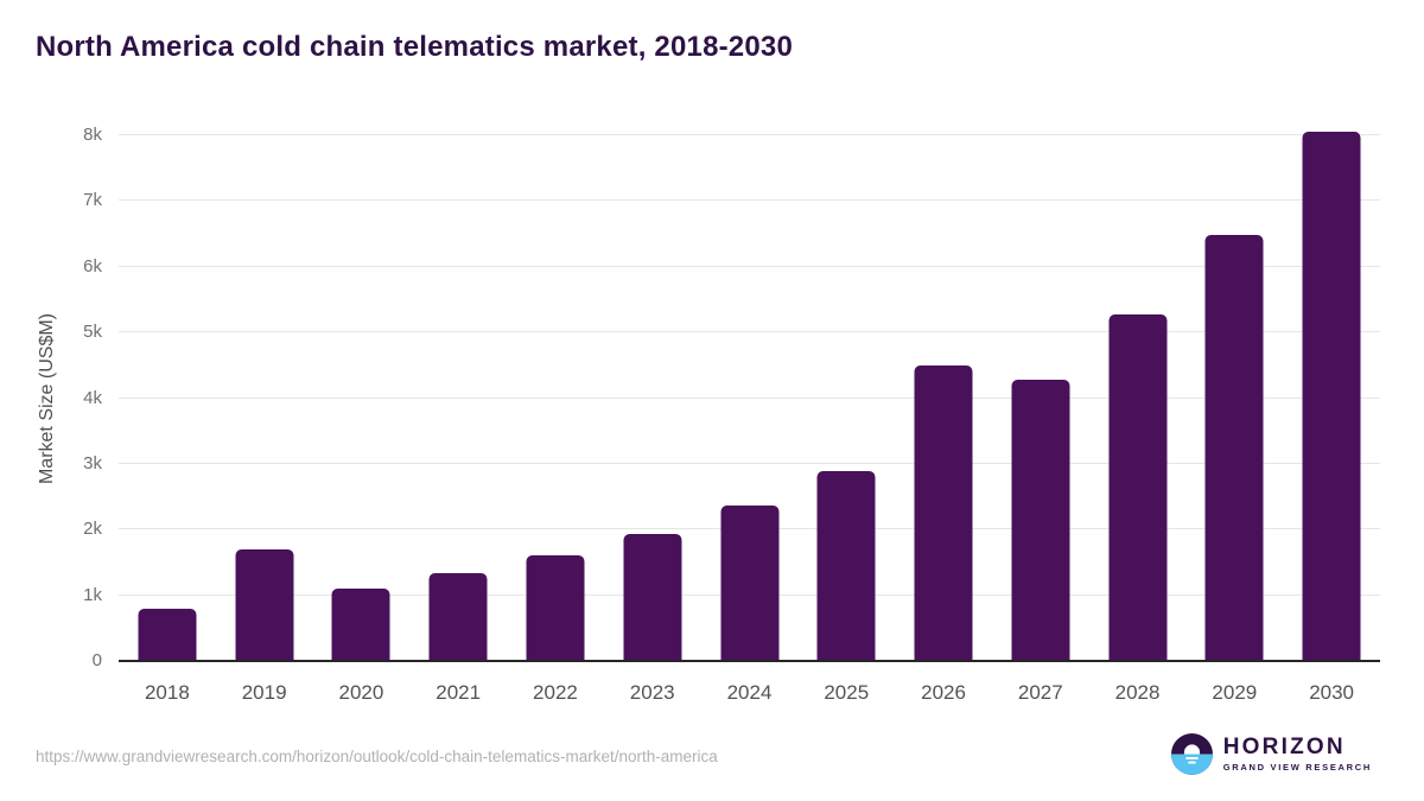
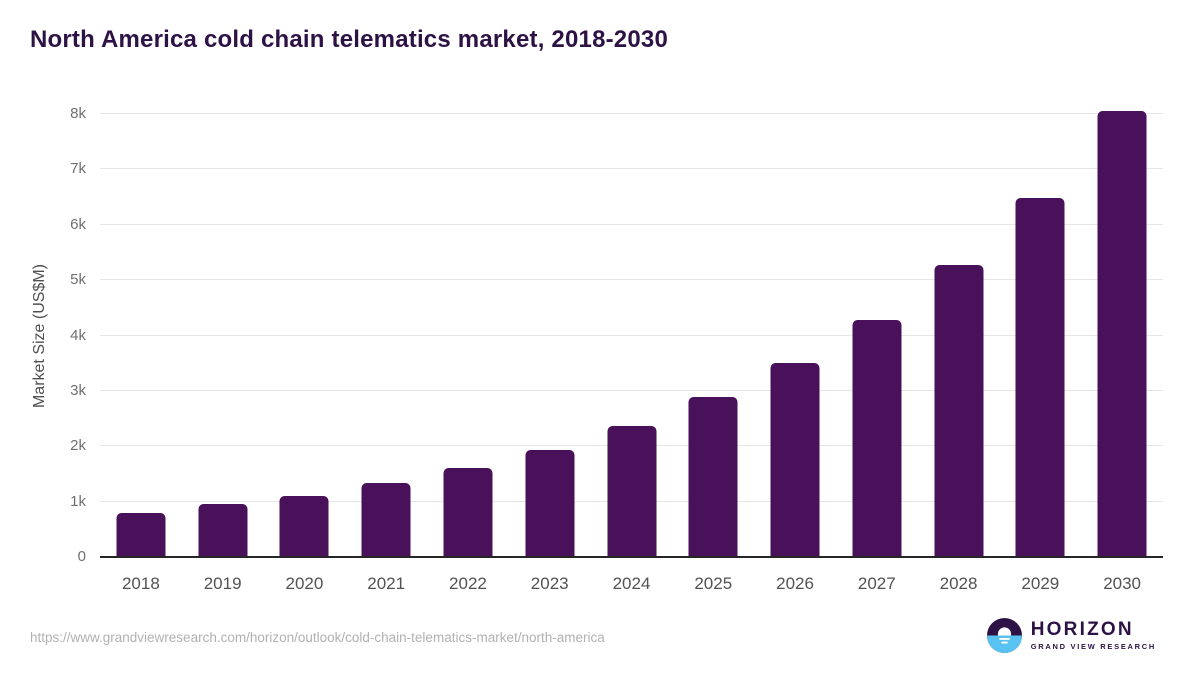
2019: 1.7k -> 1.0k
2026: 4.5k -> 3.5k
